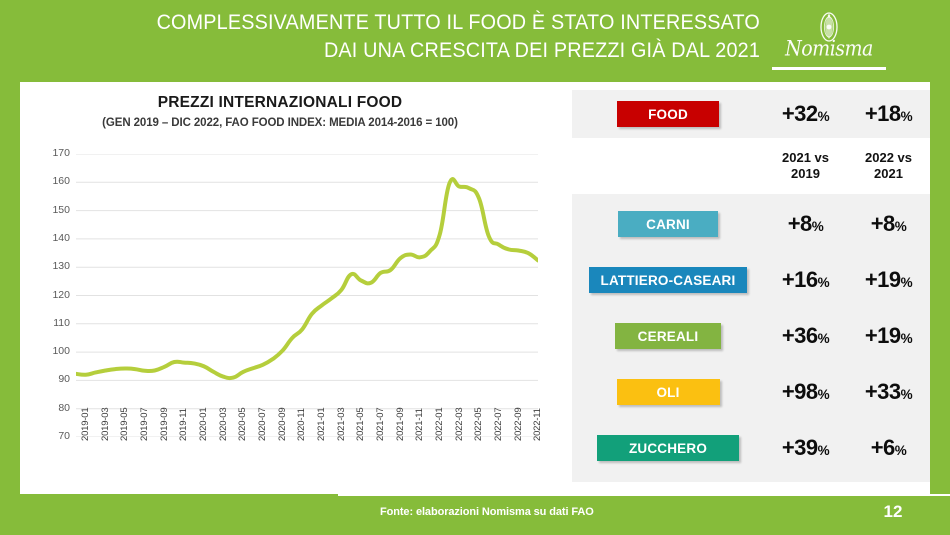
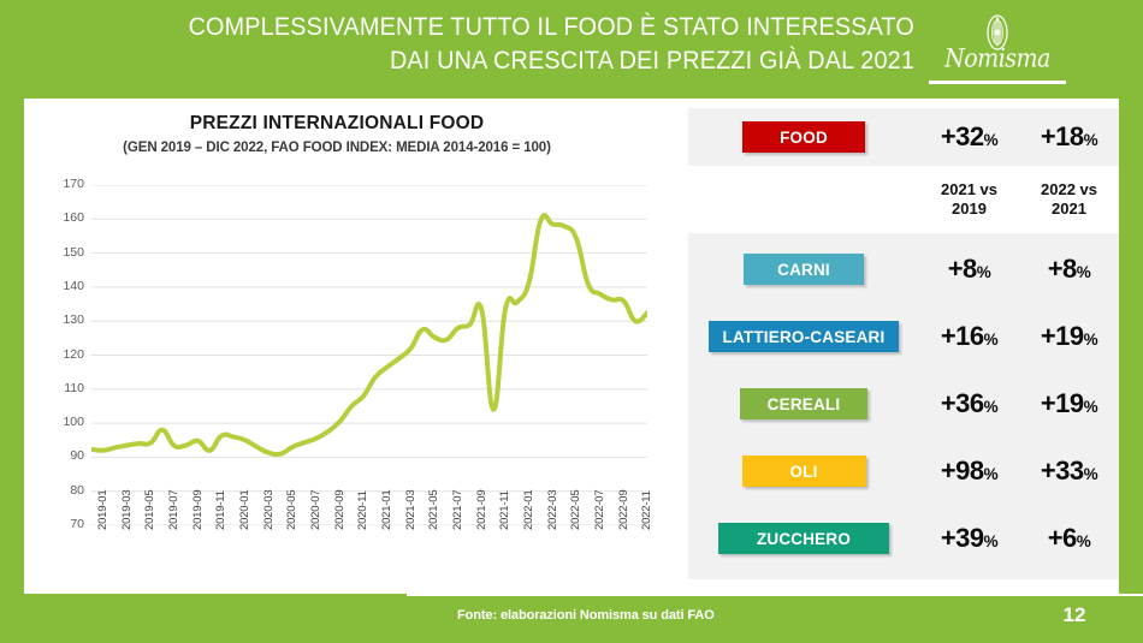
2019-07: 94 -> 98
2019-11: 96 -> 92
2021-11: 134 -> 104
2022-11: 135 -> 130
